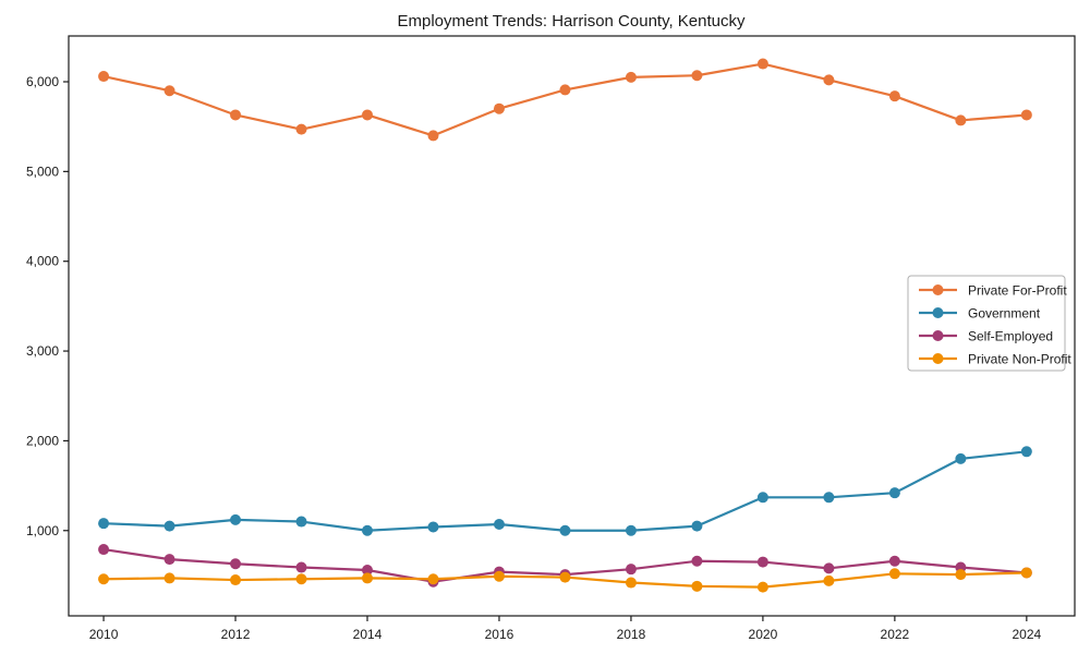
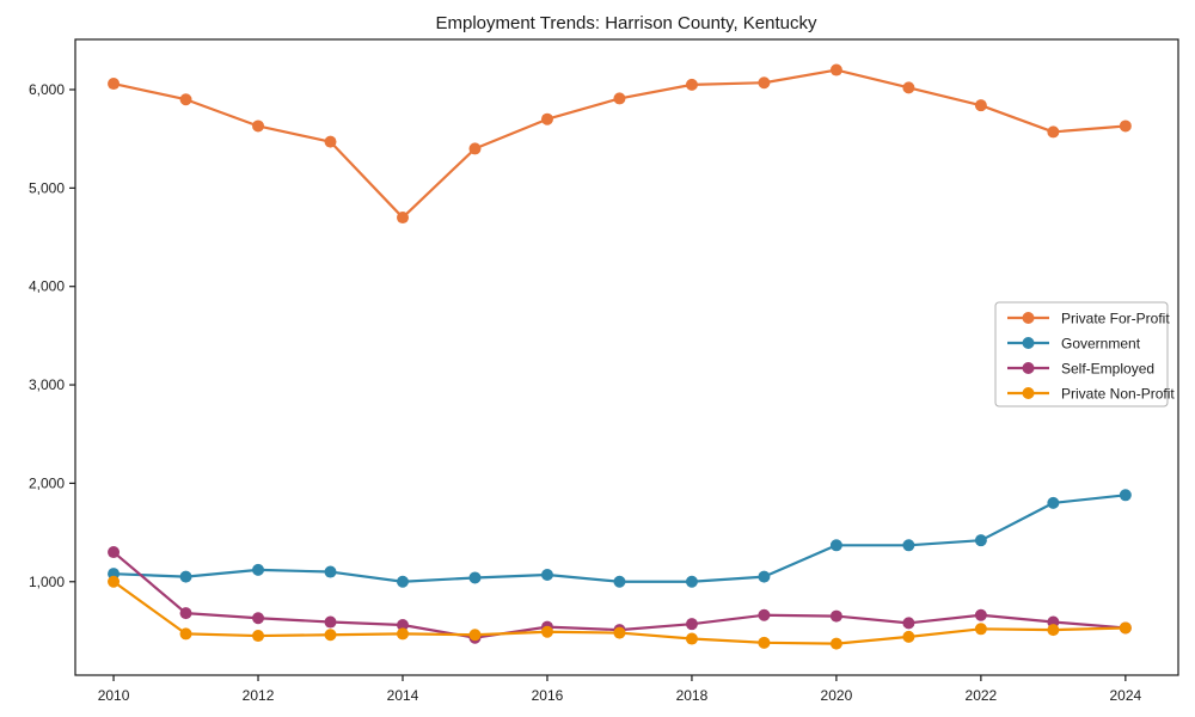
Self-Employed/2010: 800 -> 1300
Private Non-Profit/2010: 500 -> 1000
Private For-Profit/2014: 5600 -> 4700
